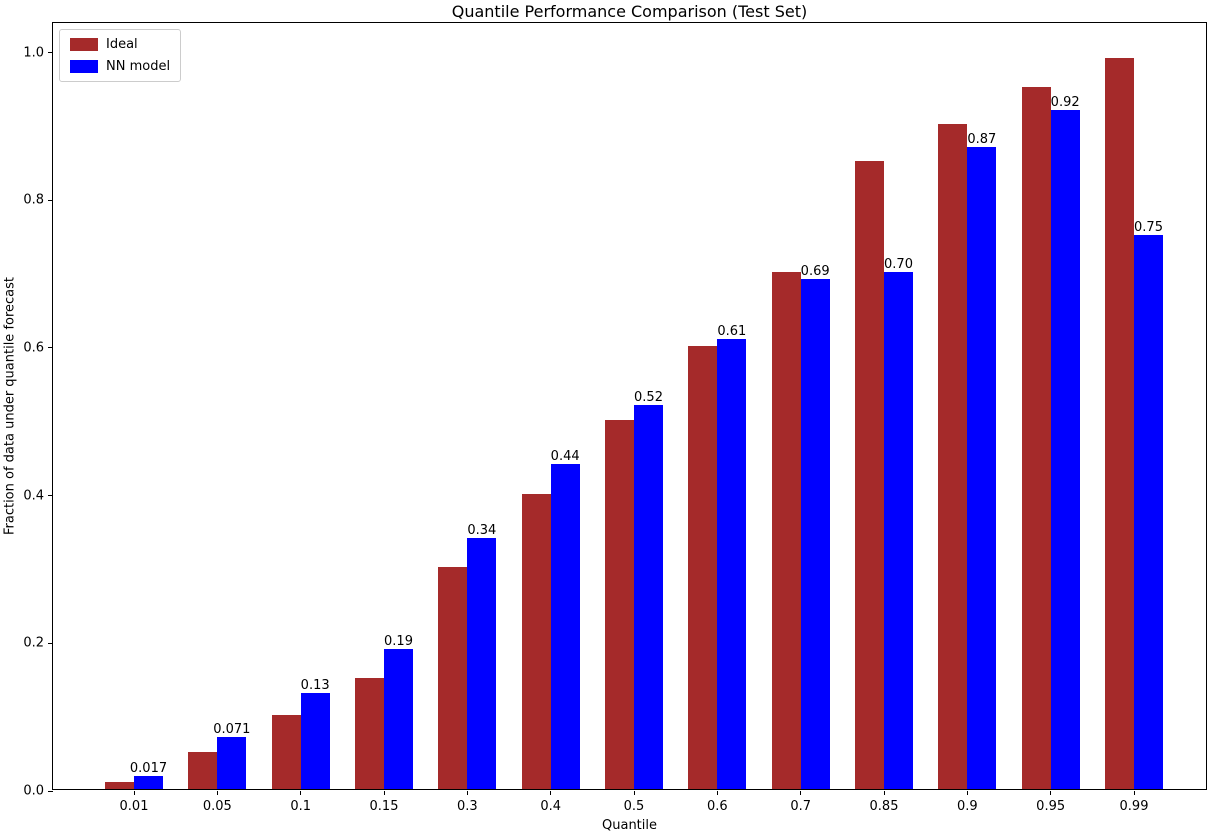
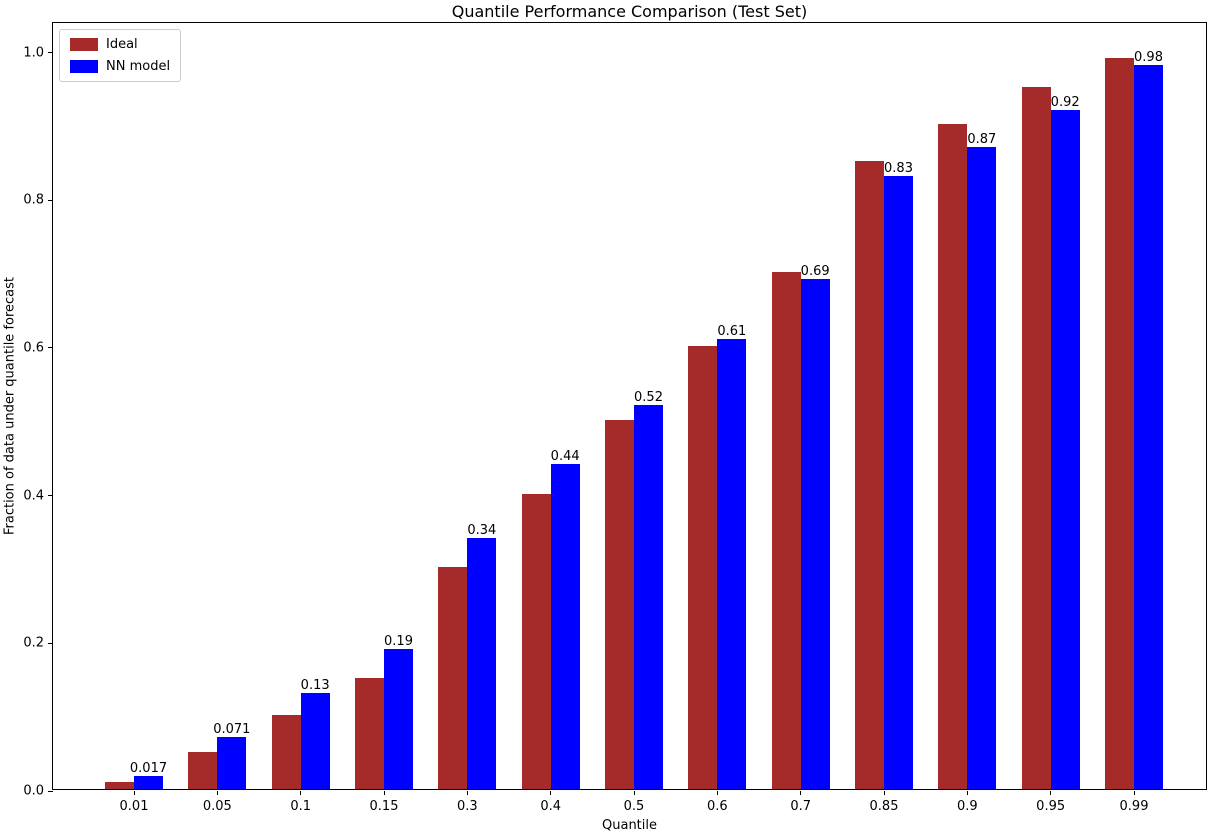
NN model/0.85: 0.70 -> 0.83
NN model/0.99: 0.75 -> 0.98
